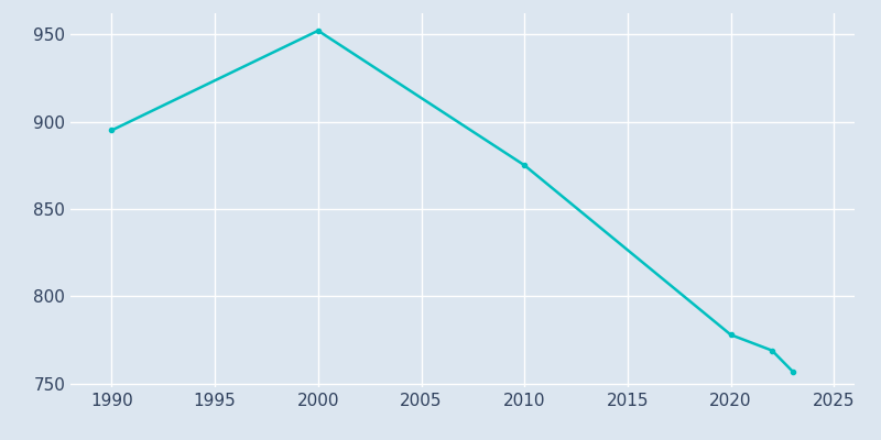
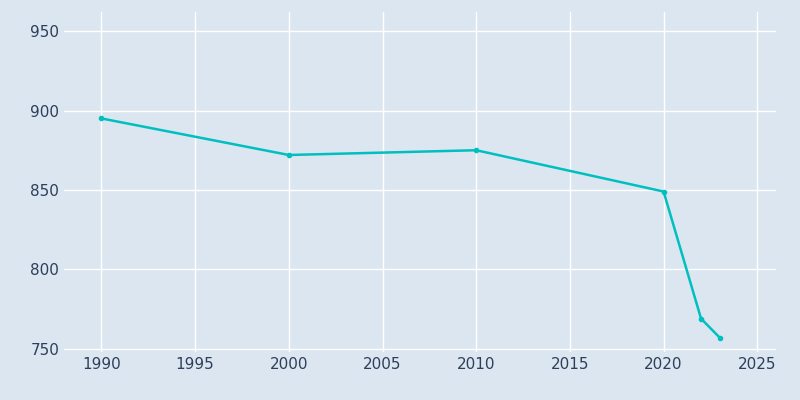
2000: 952 -> 872
2020: 778 -> 849
